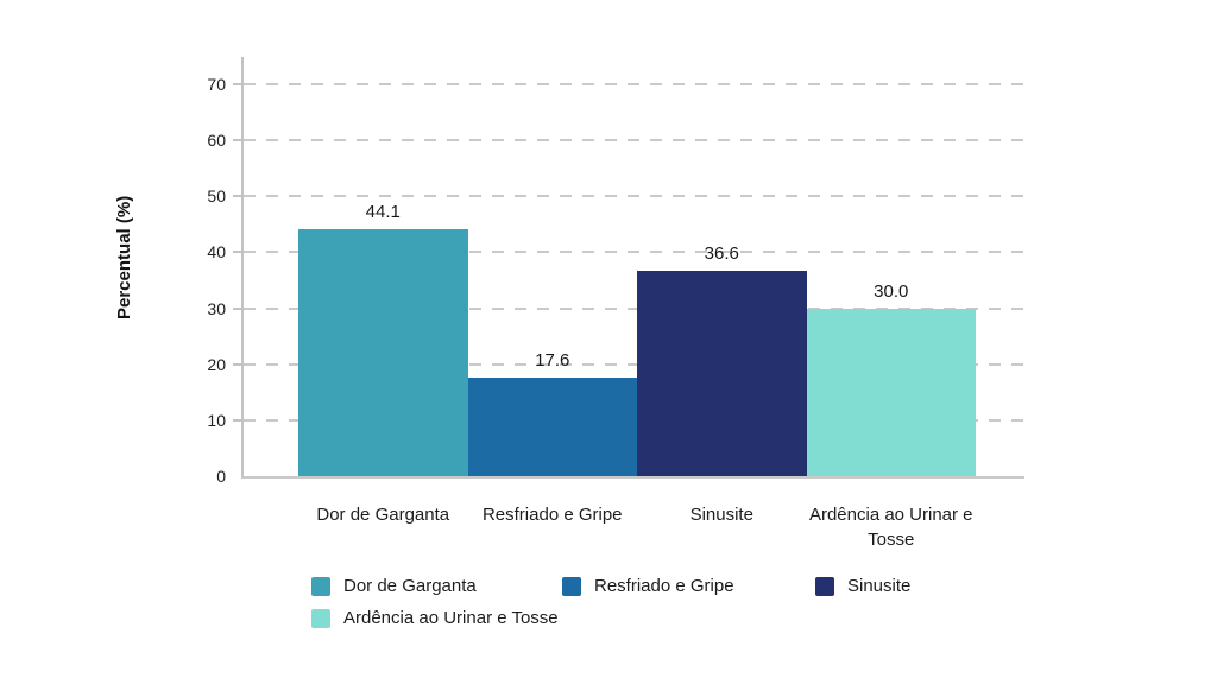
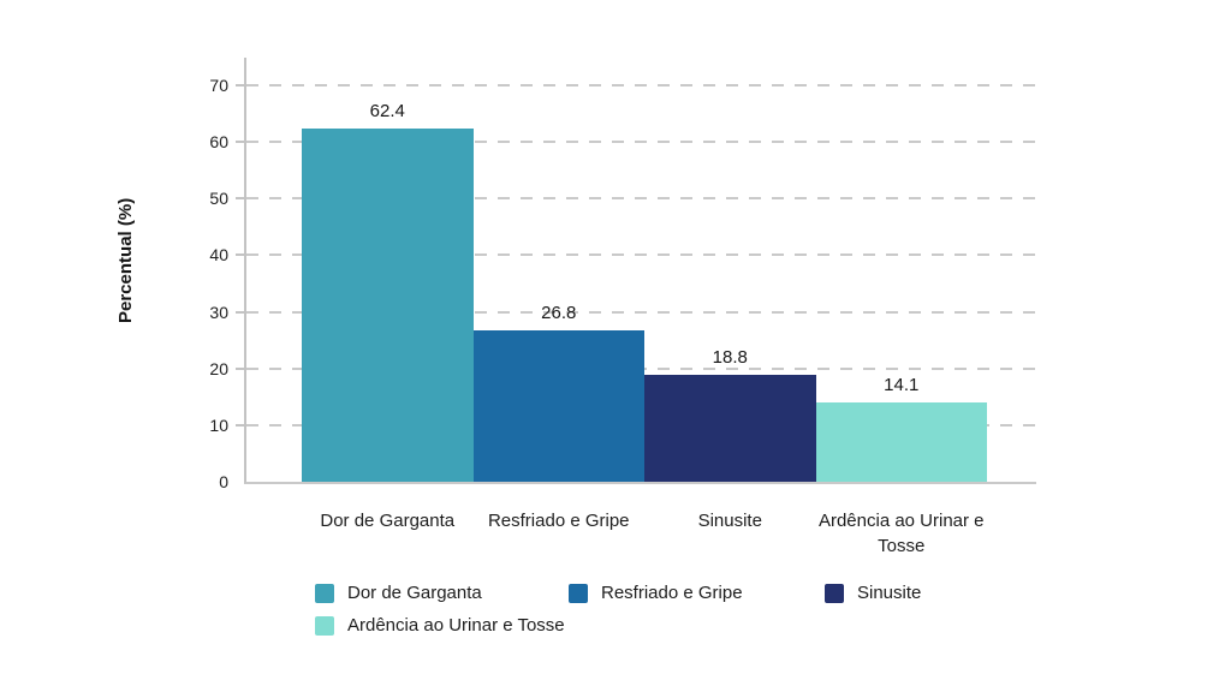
Dor de Garganta: 44.1 -> 62.4
Resfriado e Gripe: 17.6 -> 26.8
Sinusite: 36.6 -> 18.8
Ardência ao Urinar e Tosse: 30.0 -> 14.1
